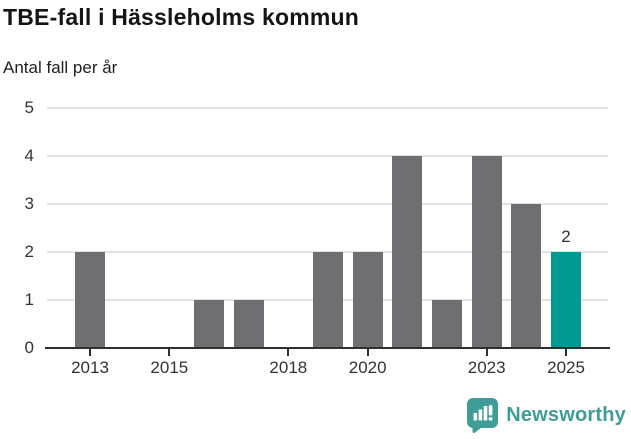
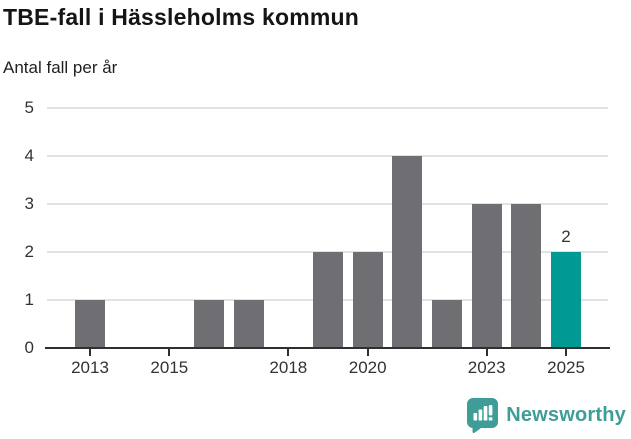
2013: 2 -> 1
2023: 4 -> 3
